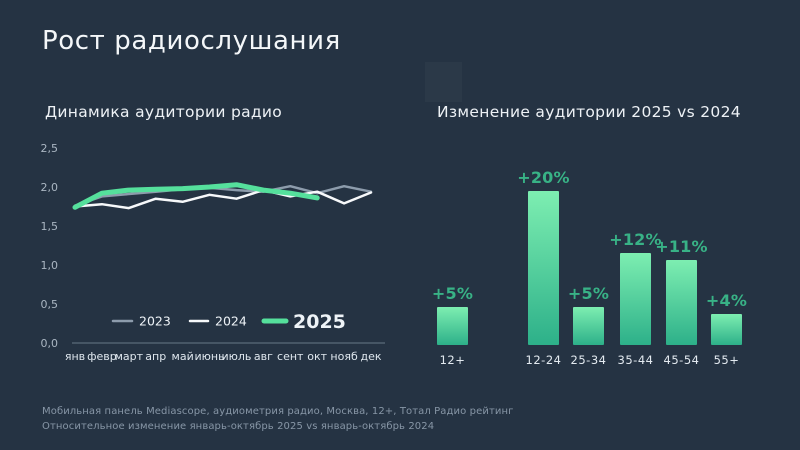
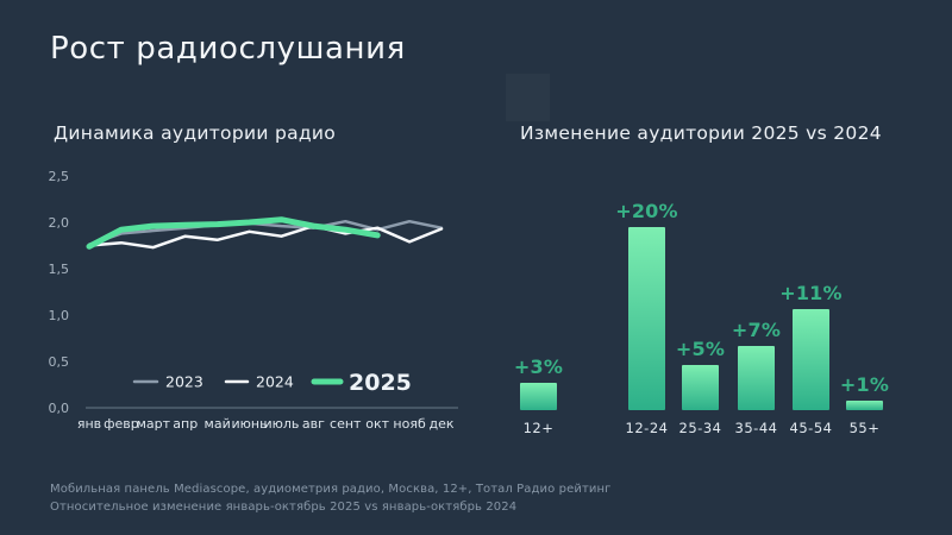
Изменение аудитории 2025 vs 2024/12+: +5% -> +3%
Изменение аудитории 2025 vs 2024/35-44: +12% -> +7%
Изменение аудитории 2025 vs 2024/55+: +4% -> +1%
